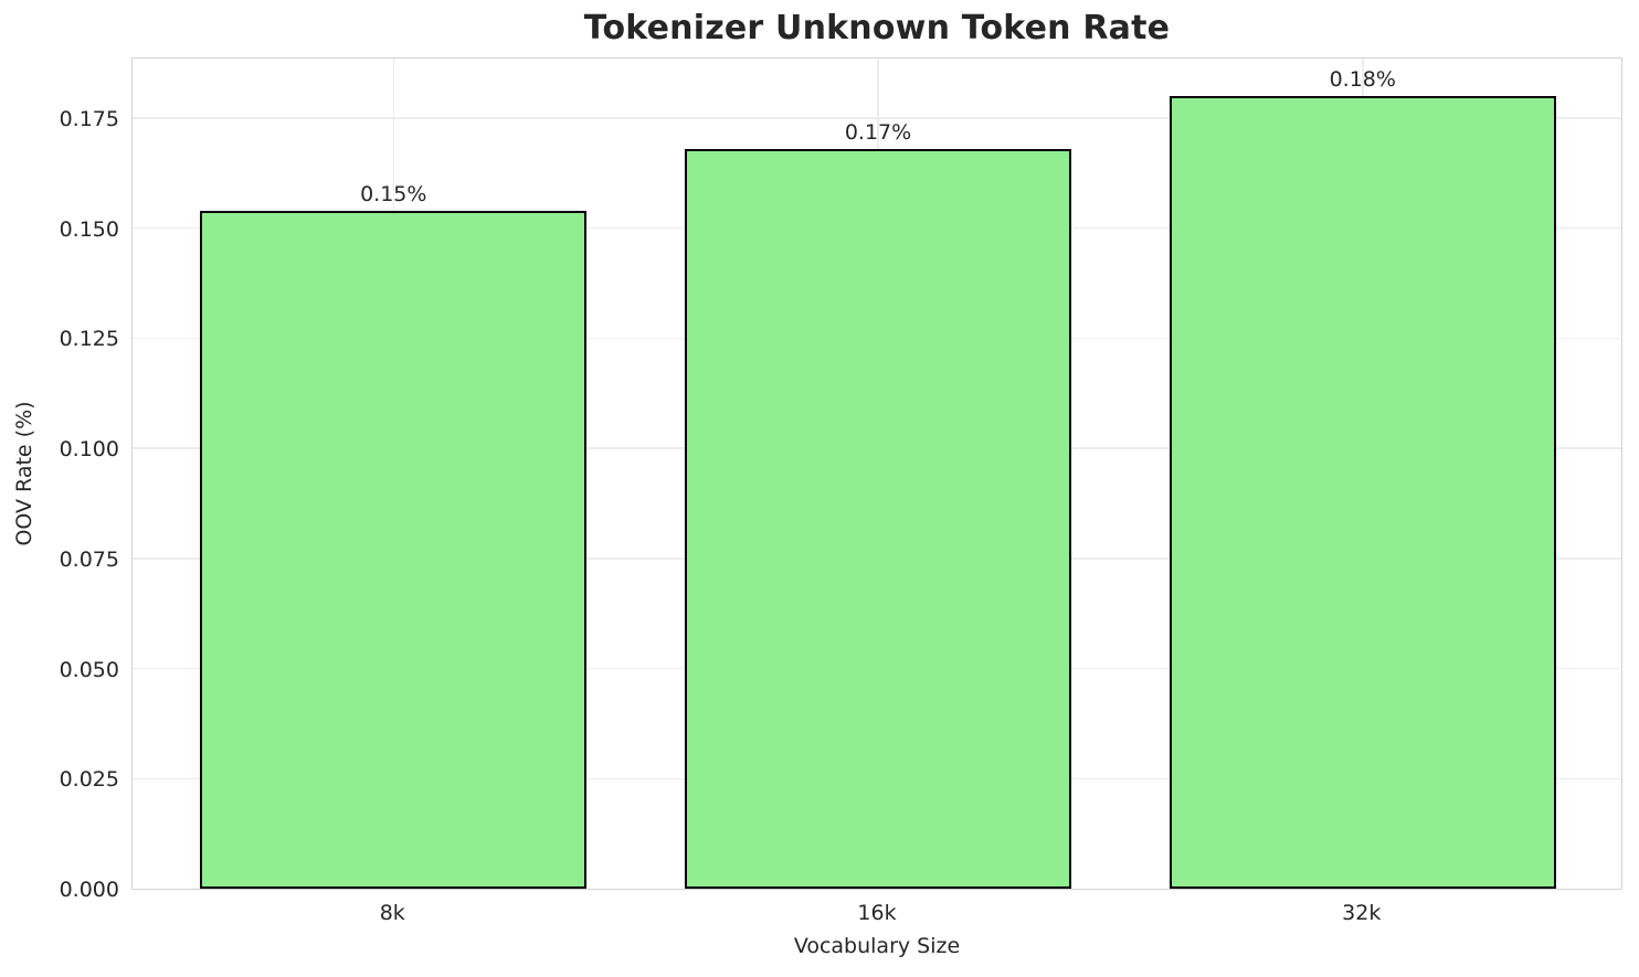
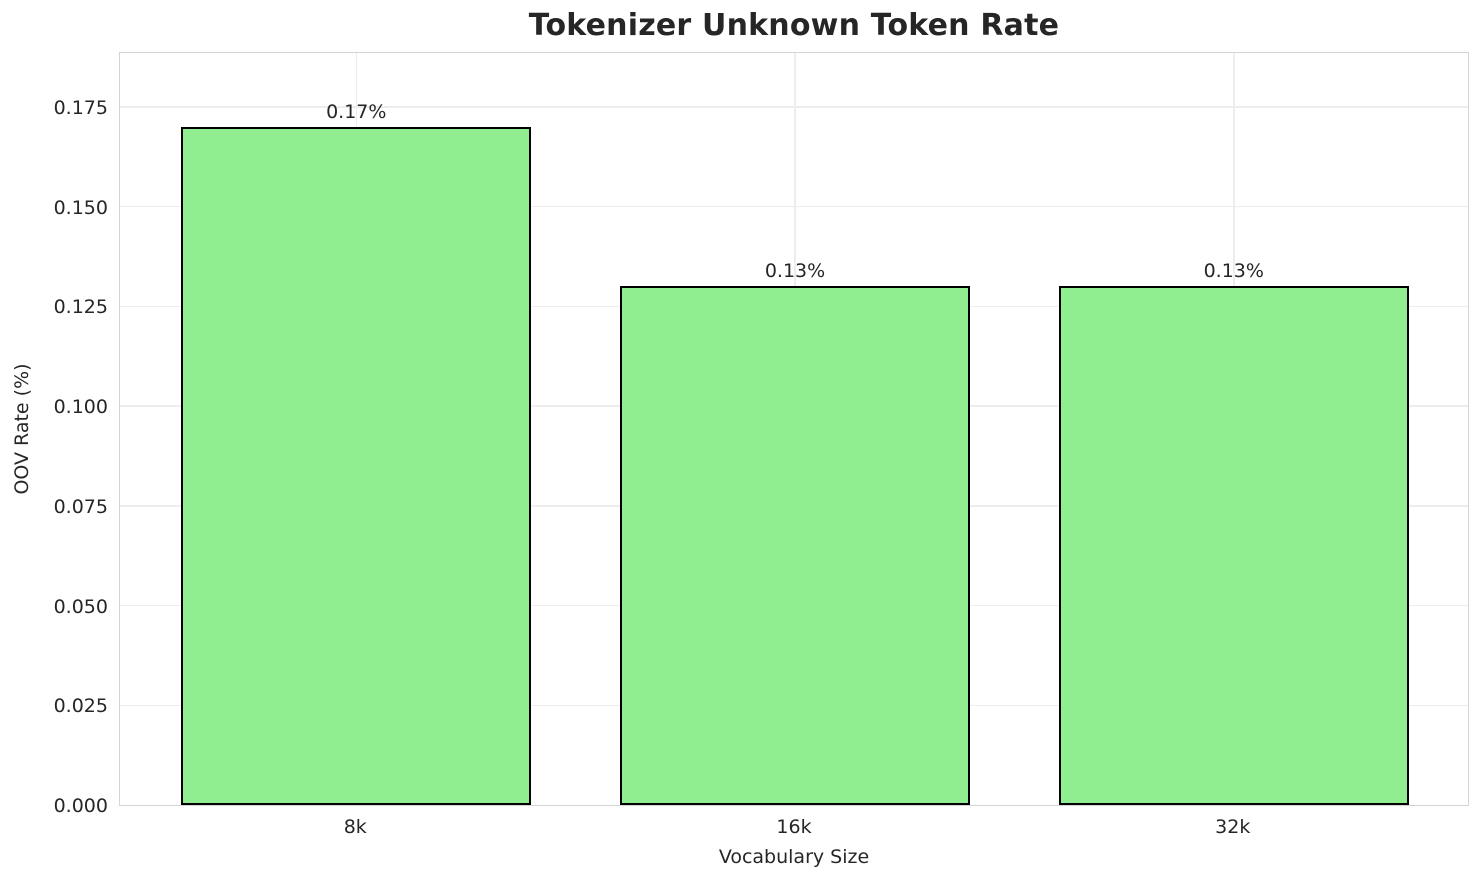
8k: 0.15% -> 0.17%
16k: 0.17% -> 0.13%
32k: 0.18% -> 0.13%
